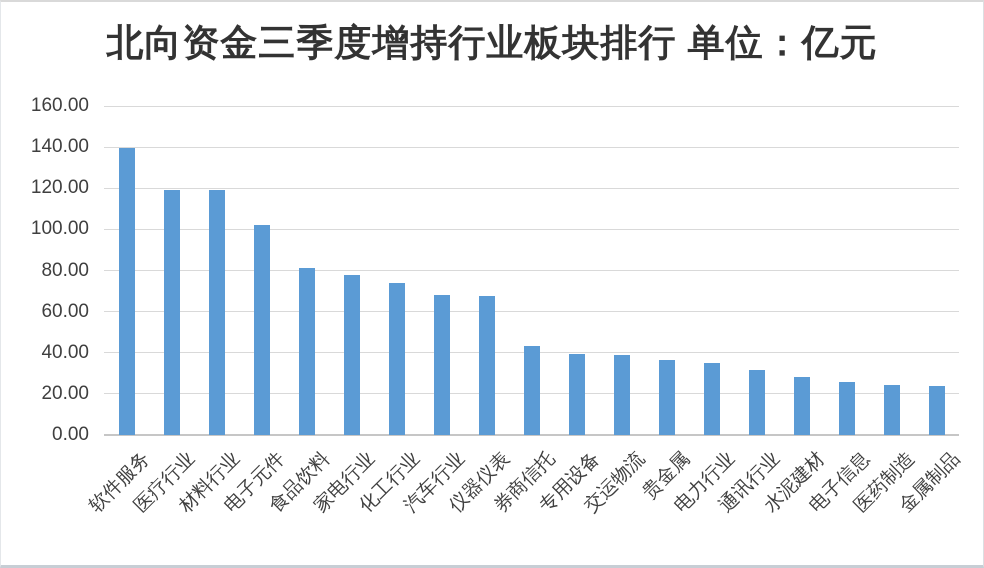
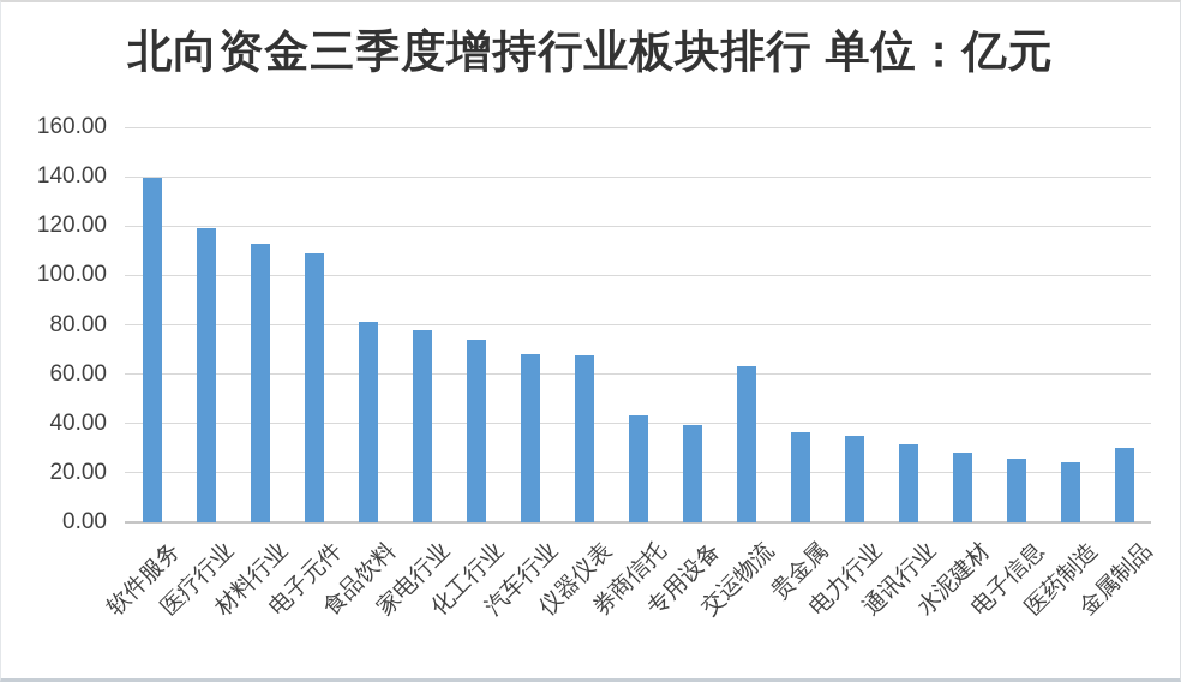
材料行业: 119 -> 113
电子元件: 102 -> 109
交运物流: 39 -> 63
金属制品: 24 -> 30
